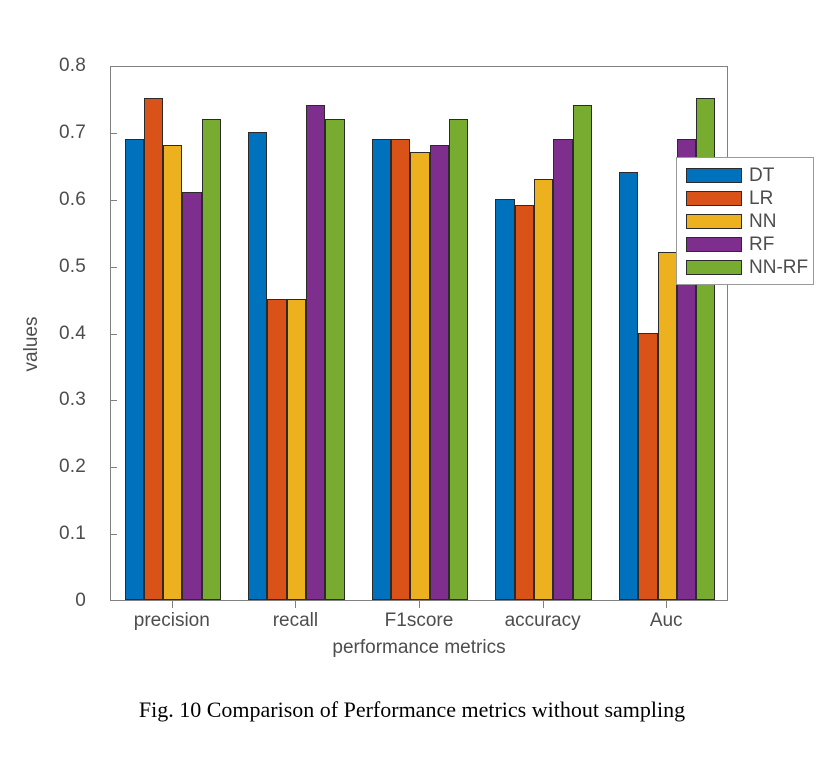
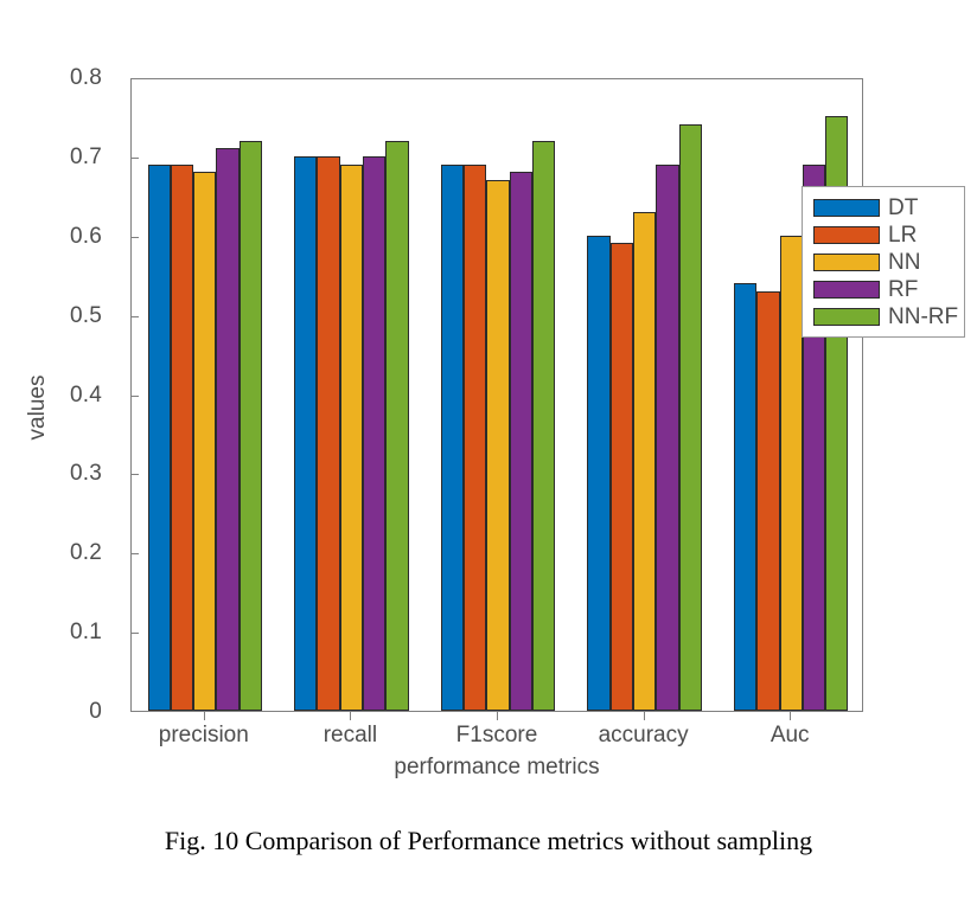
LR/precision: 0.75 -> 0.69
RF/precision: 0.61 -> 0.71
LR/recall: 0.45 -> 0.70
NN/recall: 0.45 -> 0.69
RF/recall: 0.74 -> 0.70
DT/Auc: 0.64 -> 0.54
LR/Auc: 0.40 -> 0.53
NN/Auc: 0.52 -> 0.60
